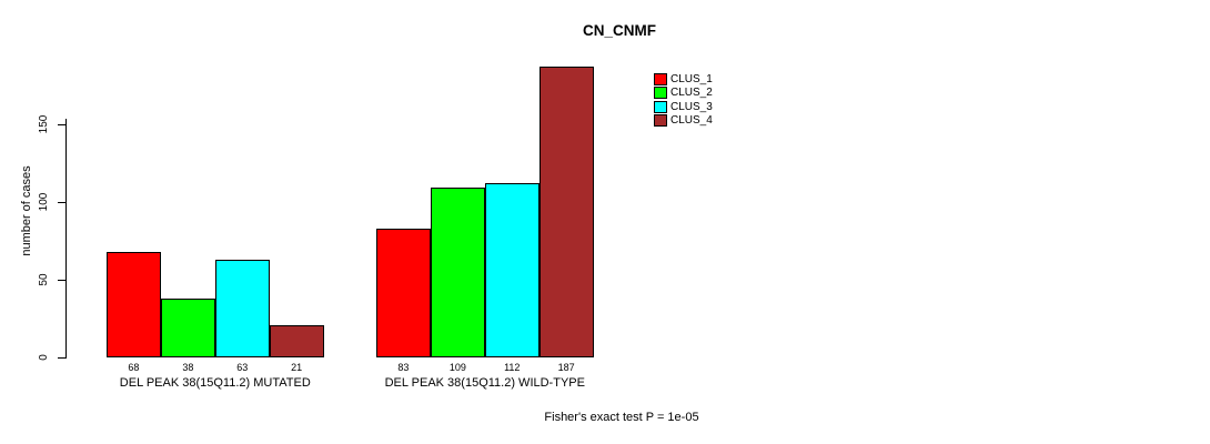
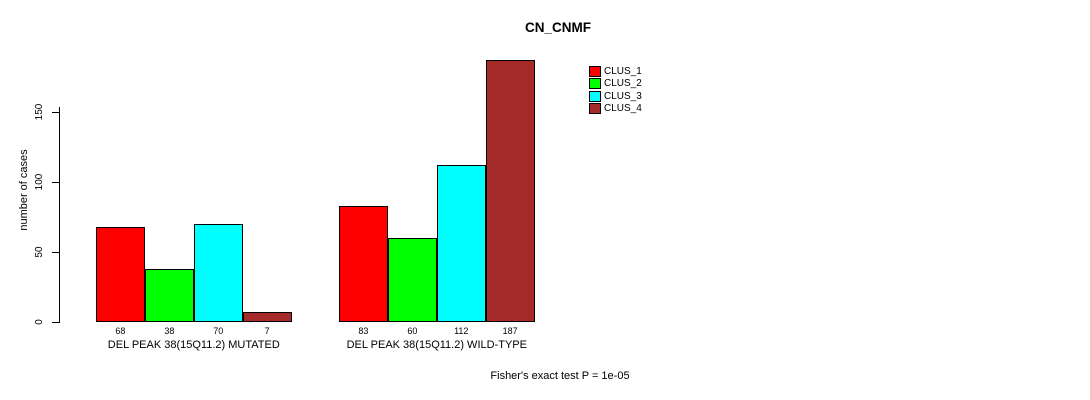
CLUS_3/DEL PEAK 38(15Q11.2) MUTATED: 63 -> 70
CLUS_4/DEL PEAK 38(15Q11.2) MUTATED: 21 -> 7
CLUS_2/DEL PEAK 38(15Q11.2) WILD-TYPE: 109 -> 60
